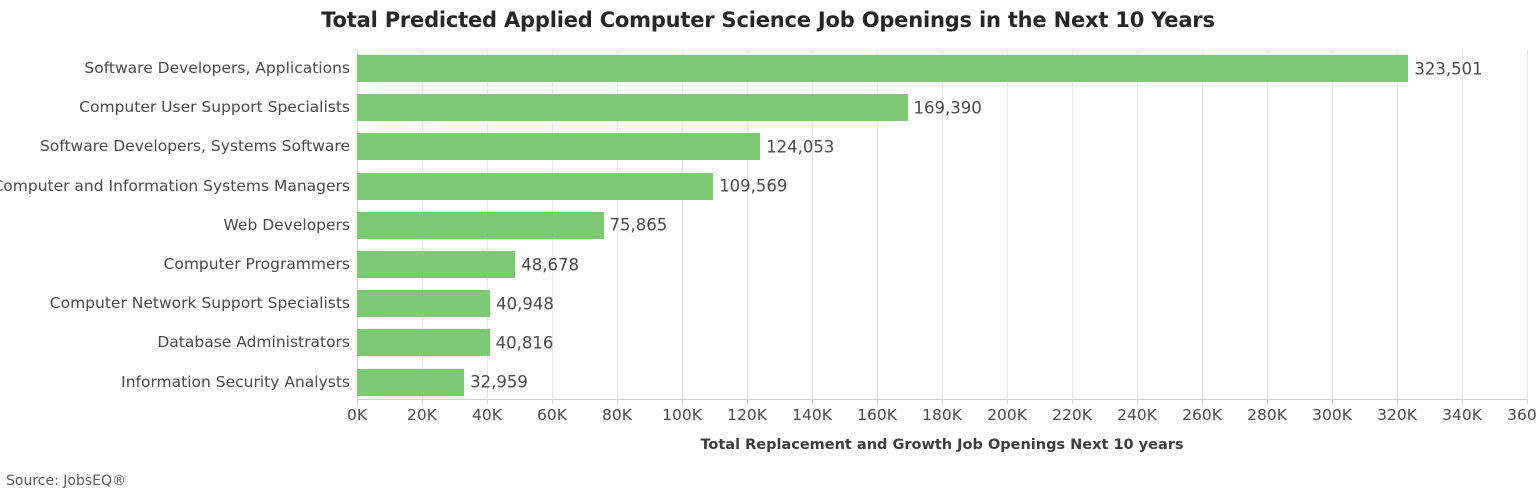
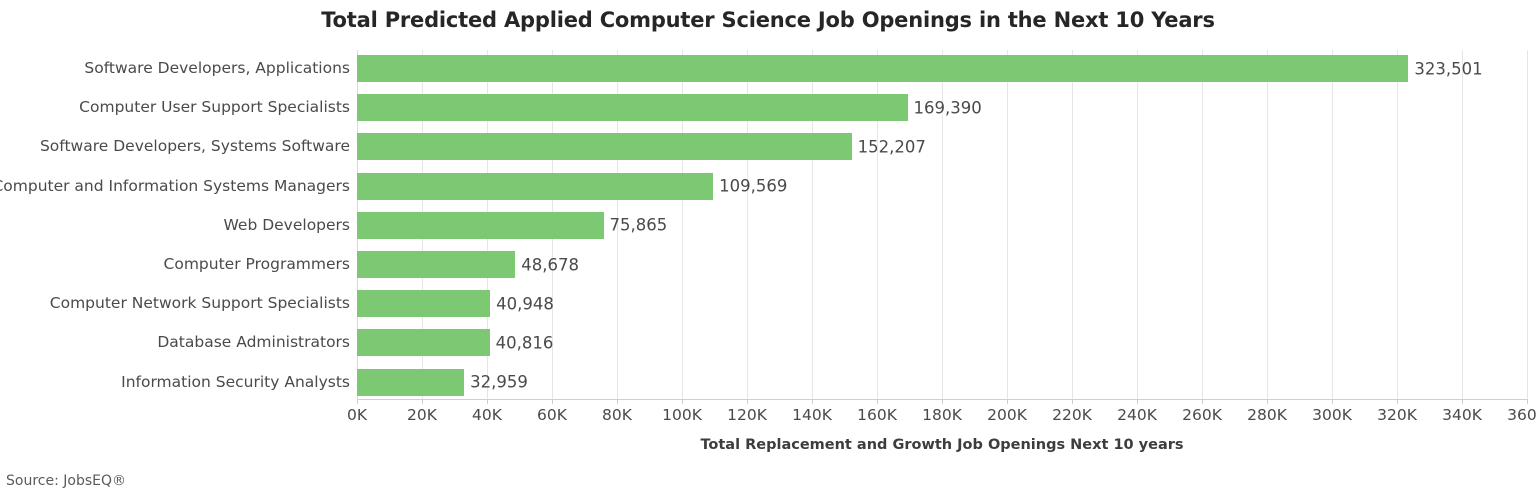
Software Developers, Systems Software: 124,053 -> 152,207
